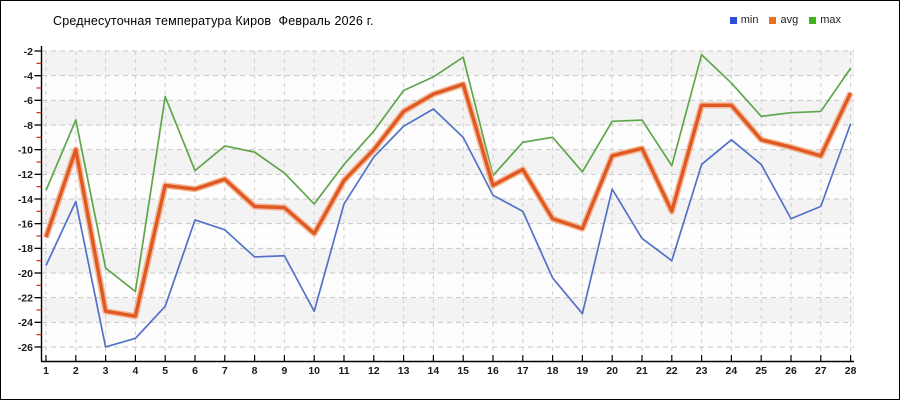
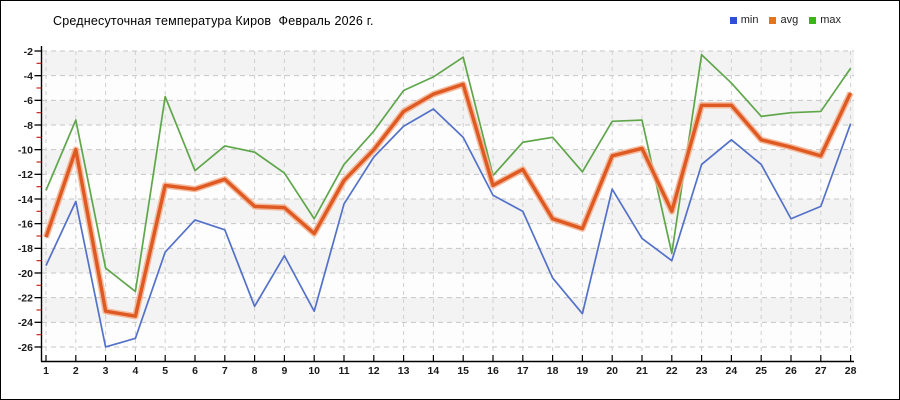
min/5: -22.7 -> -18.3
min/8: -18.7 -> -22.7
max/10: -14.4 -> -15.6
max/22: -11.3 -> -18.4
